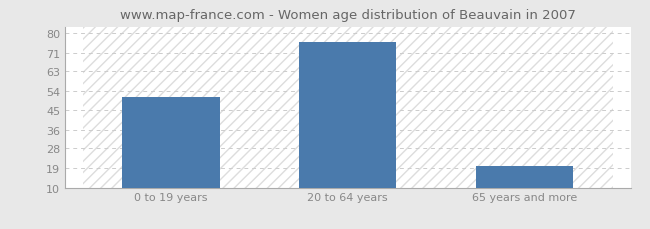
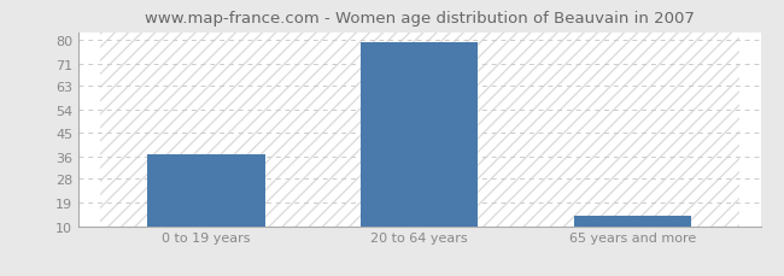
0 to 19 years: 51 -> 37
20 to 64 years: 76 -> 79
65 years and more: 20 -> 14
